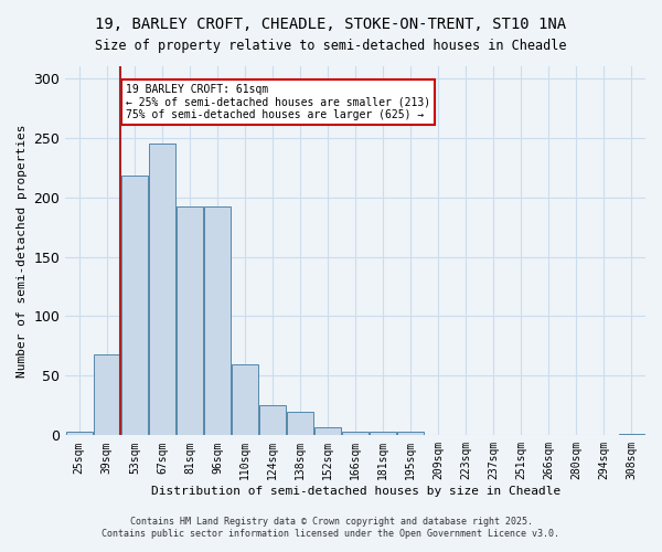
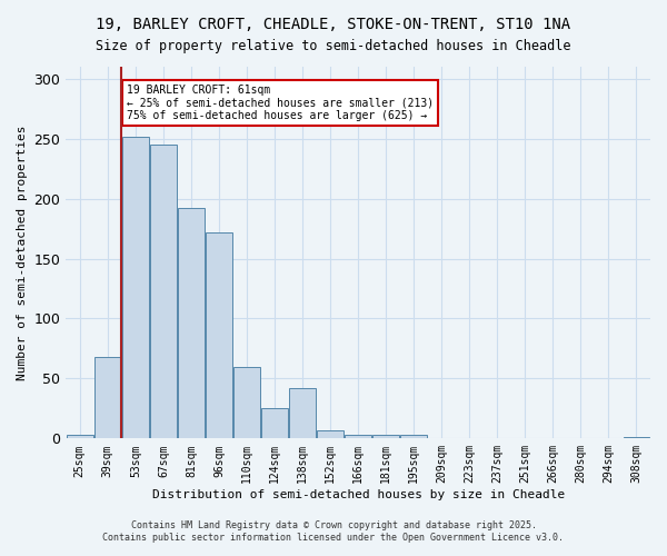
53sqm: 218 -> 252
96sqm: 192 -> 172
138sqm: 20 -> 42
